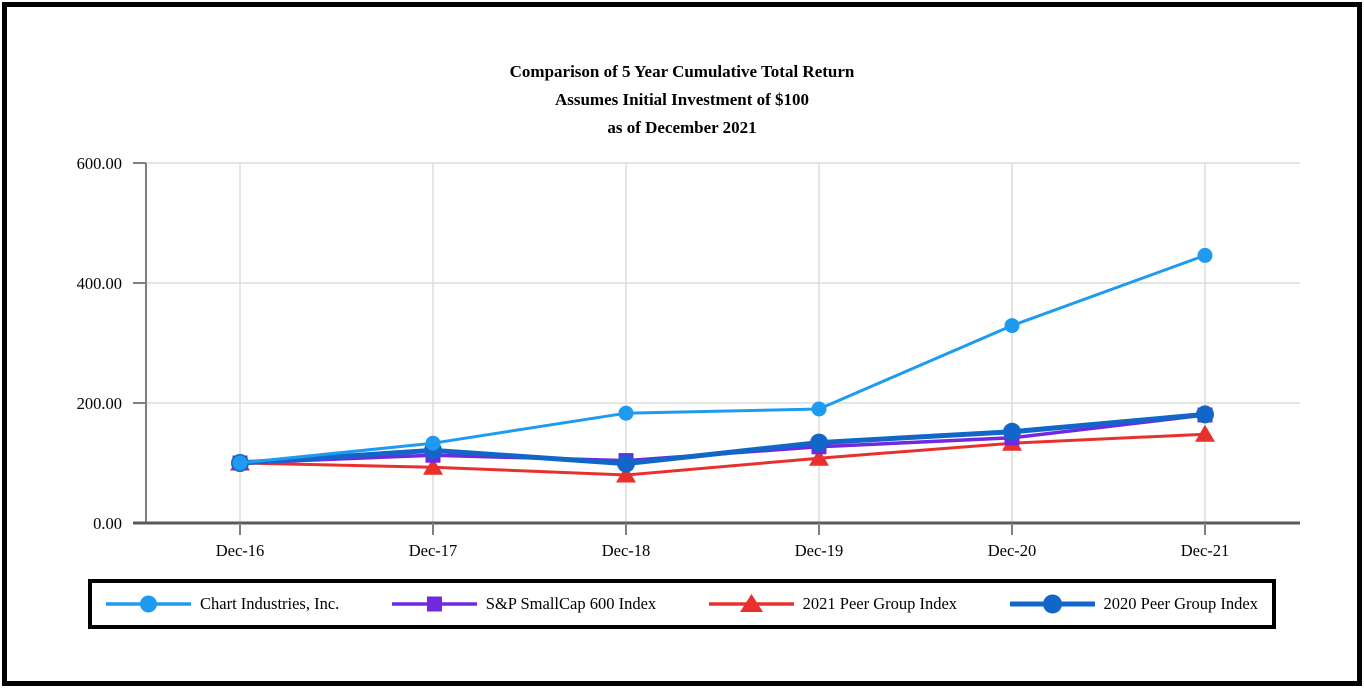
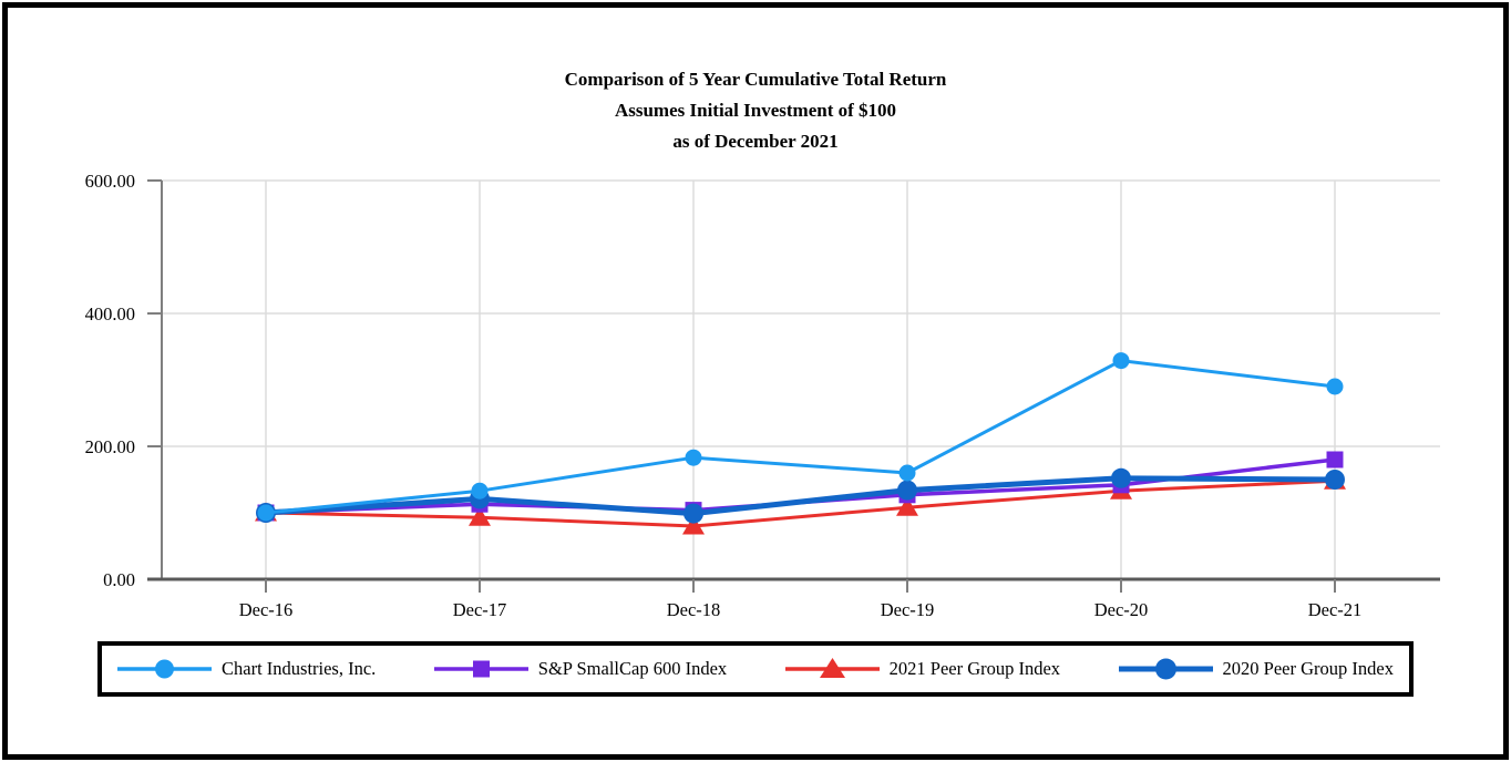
Chart Industries, Inc./Dec-19: 190 -> 160
Chart Industries, Inc./Dec-21: 450 -> 290
2020 Peer Group Index/Dec-21: 180 -> 150
